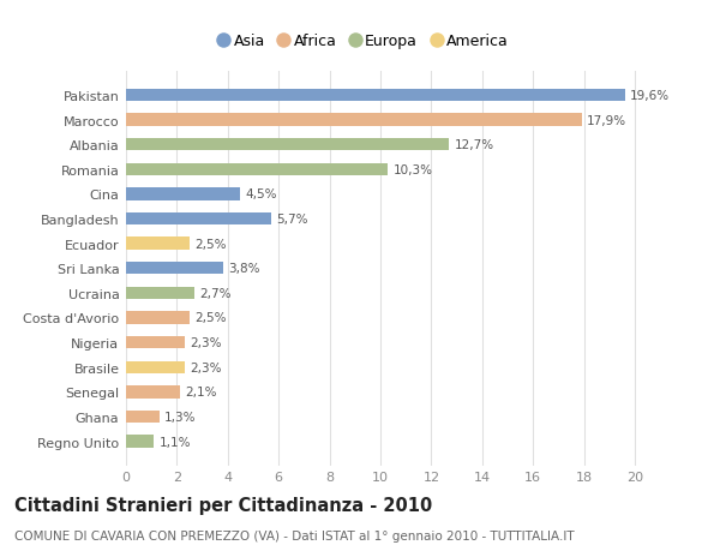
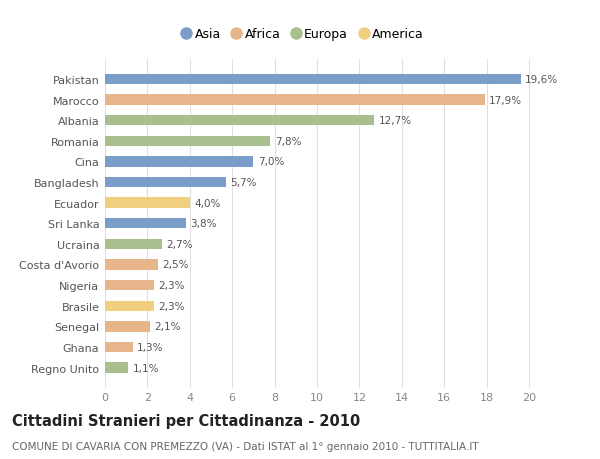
Romania: 10,3% -> 7,8%
Cina: 4,5% -> 7,0%
Ecuador: 2,5% -> 4,0%
